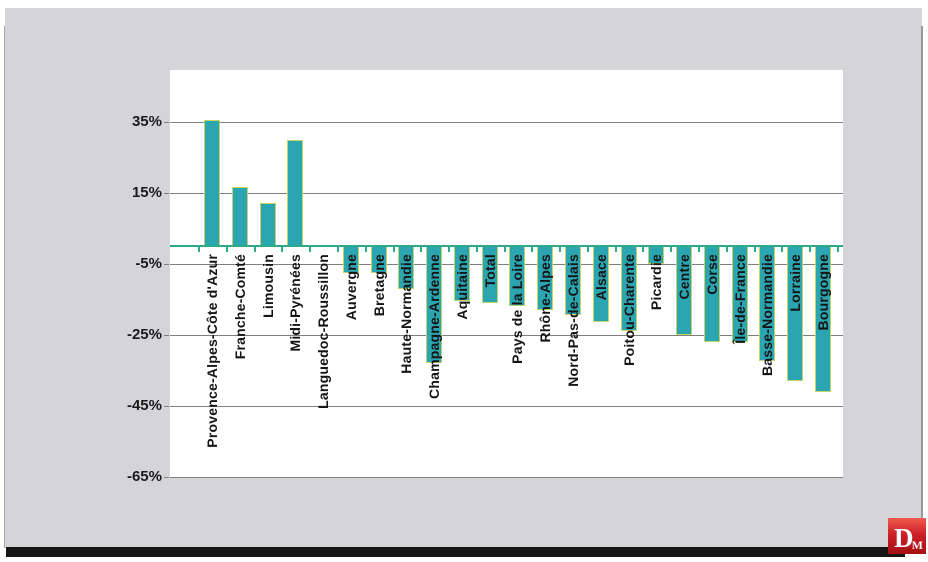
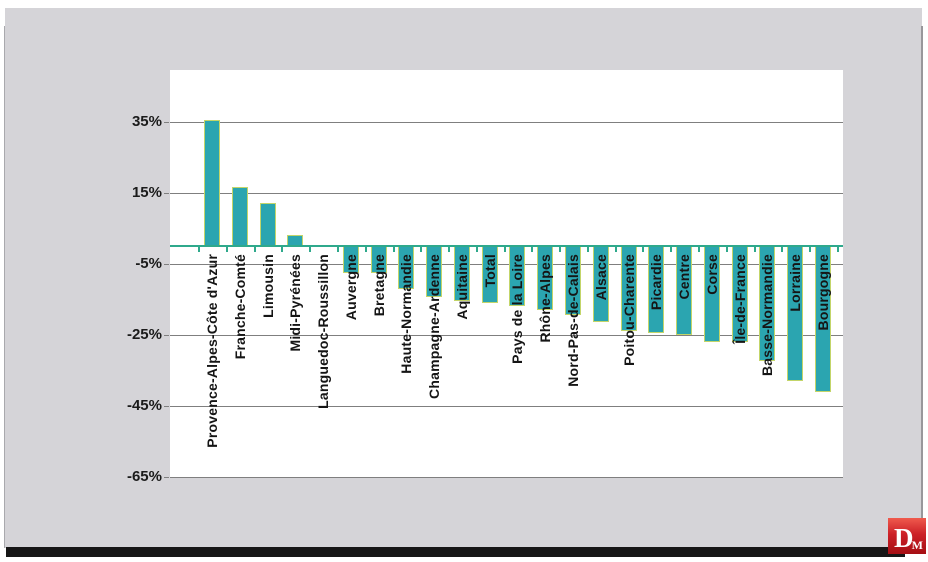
Midi-Pyrénées: 30% -> 3%
Champagne-Ardenne: -33% -> -14%
Picardie: -5% -> -24%
